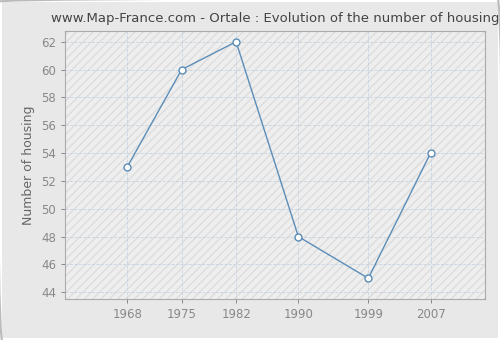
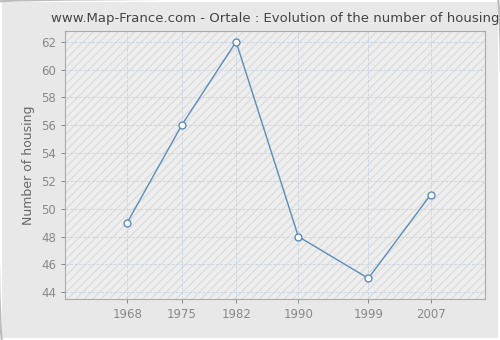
1968: 53 -> 49
1975: 60 -> 56
2007: 54 -> 51
